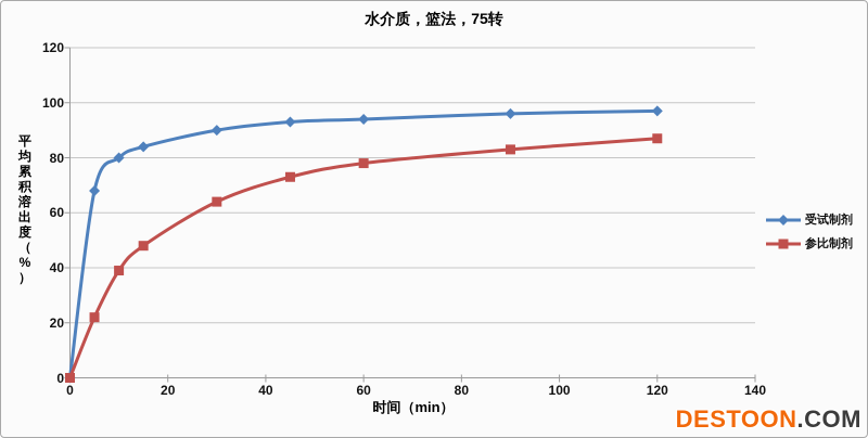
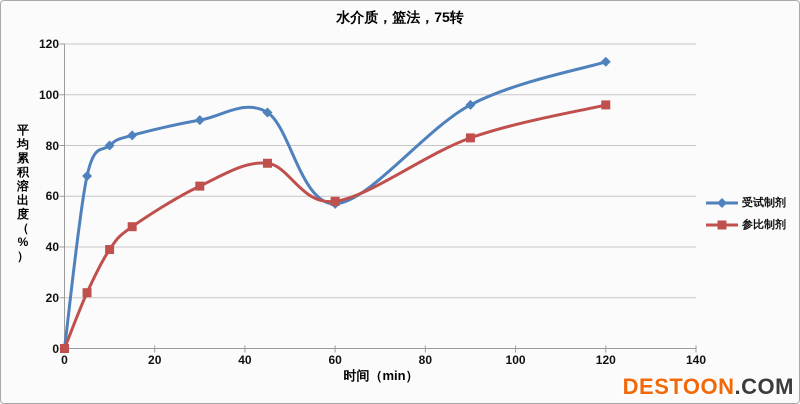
受试制剂/60: 94 -> 57
参比制剂/60: 78 -> 58
受试制剂/120: 97 -> 113
参比制剂/120: 87 -> 96
